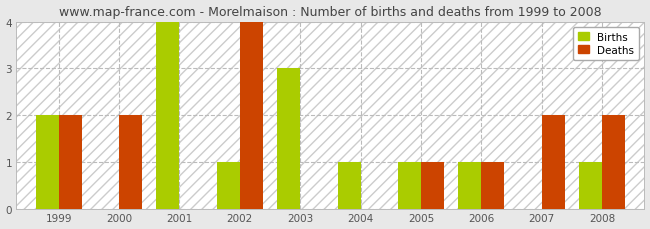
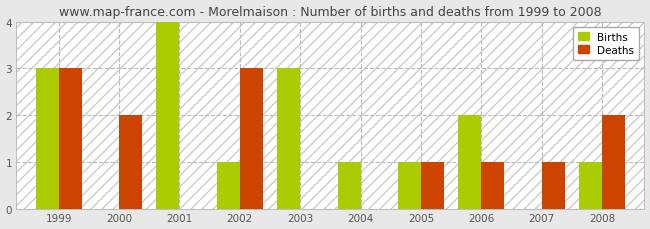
Births/1999: 2 -> 3
Deaths/1999: 2 -> 3
Deaths/2002: 4 -> 3
Births/2006: 1 -> 2
Deaths/2007: 2 -> 1
